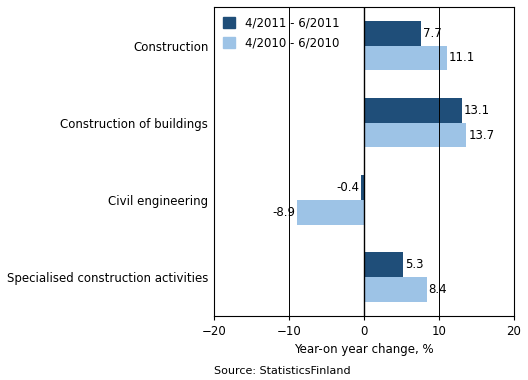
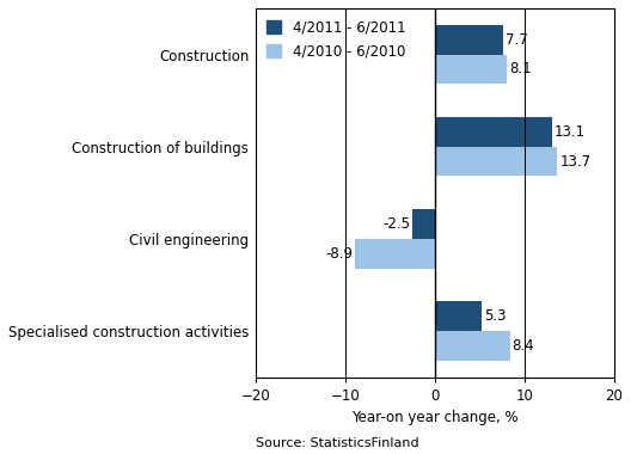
4/2010 - 6/2010/Construction: 11.1 -> 8.1
4/2011 - 6/2011/Civil engineering: -0.4 -> -2.5
